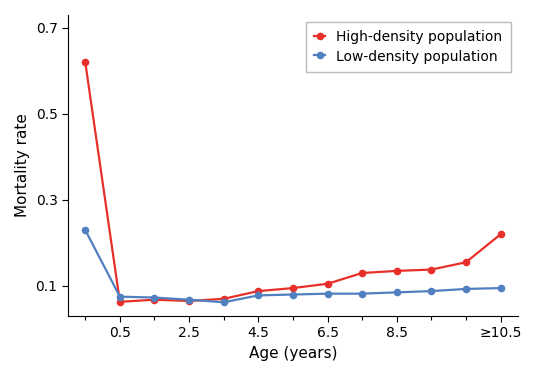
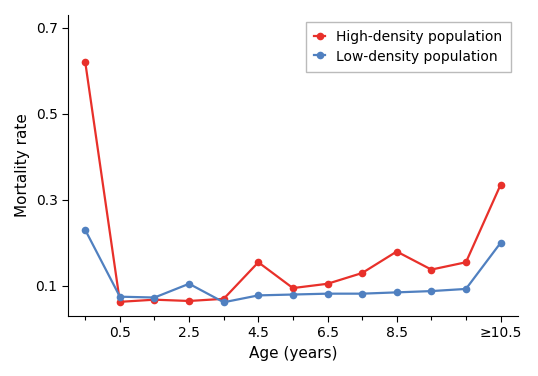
Low-density population/2.5: 0.068 -> 0.105
High-density population/4.5: 0.088 -> 0.155
High-density population/8.5: 0.135 -> 0.180
High-density population/≥10.5: 0.220 -> 0.335
Low-density population/≥10.5: 0.095 -> 0.200
